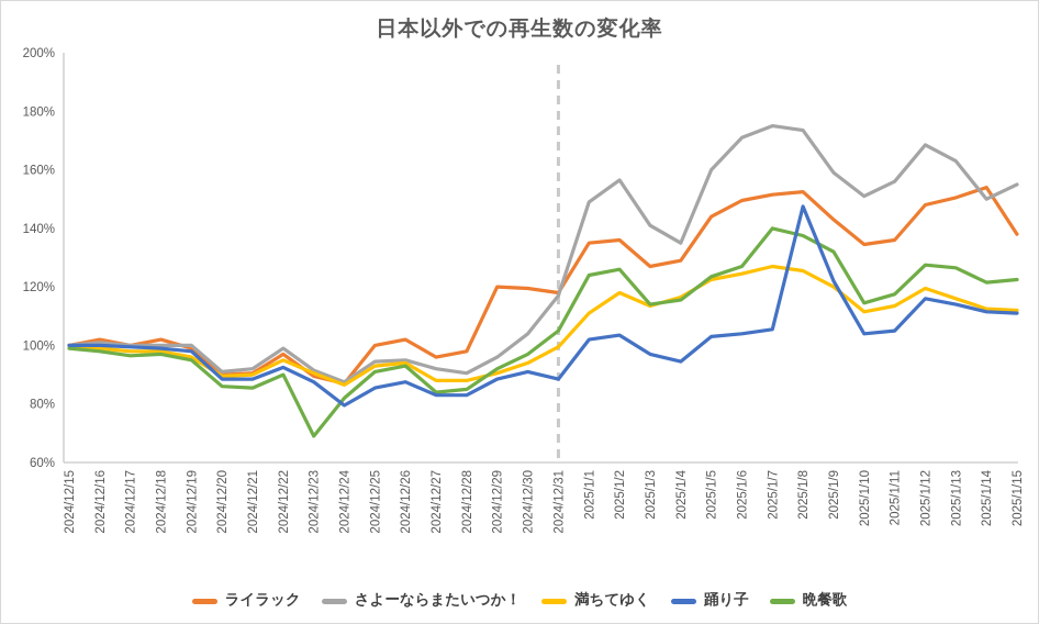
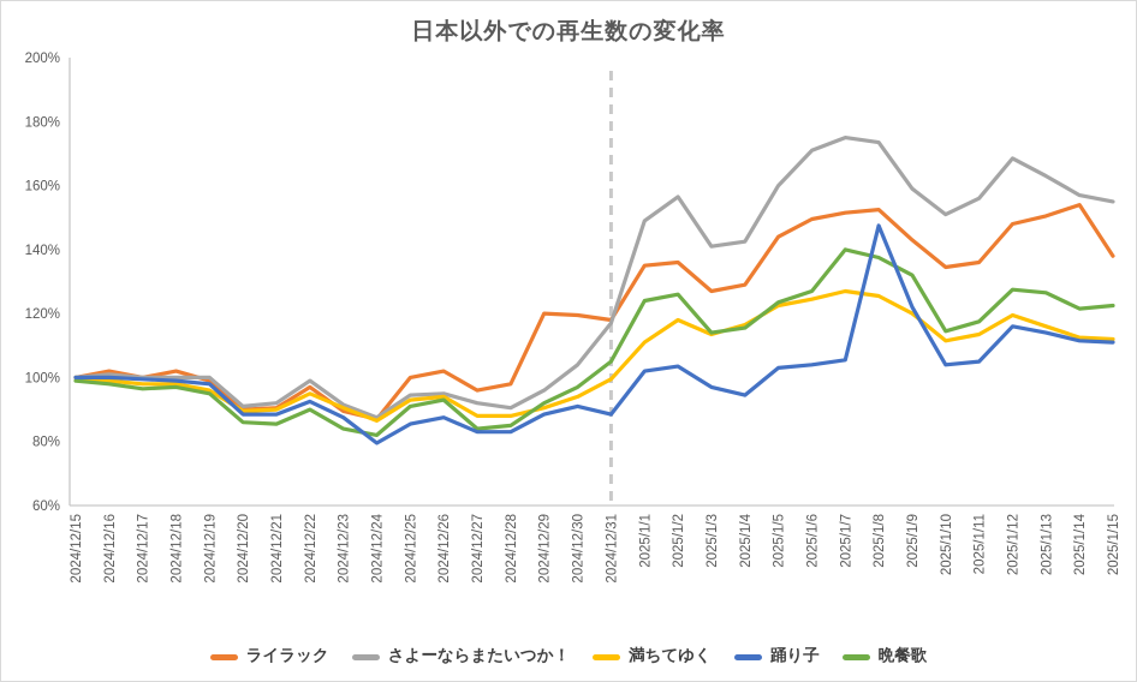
晩餐歌/2024/12/23: 69% -> 84%
さよーならまたいつか！/2025/1/4: 135% -> 142%
さよーならまたいつか！/2025/1/14: 150% -> 157%
